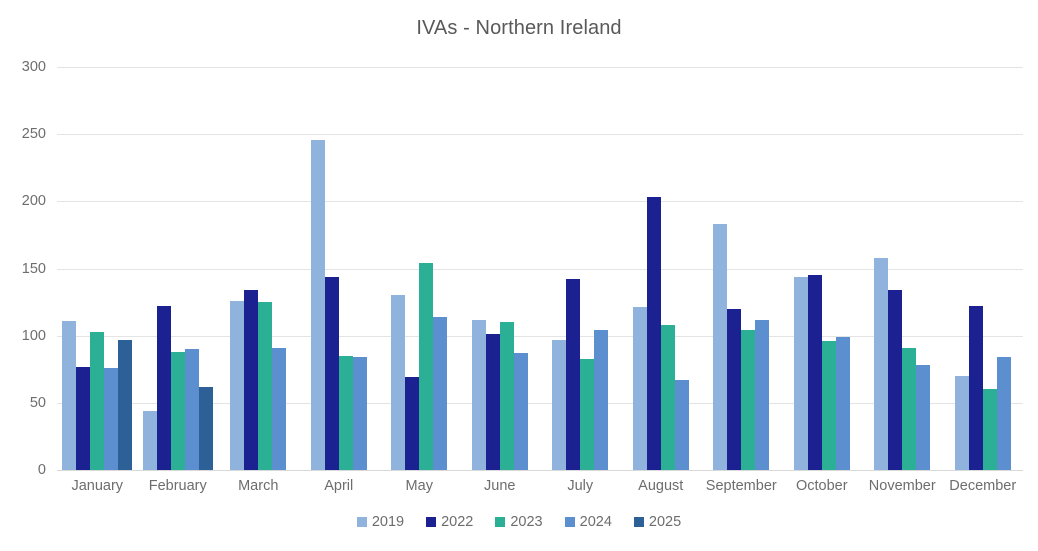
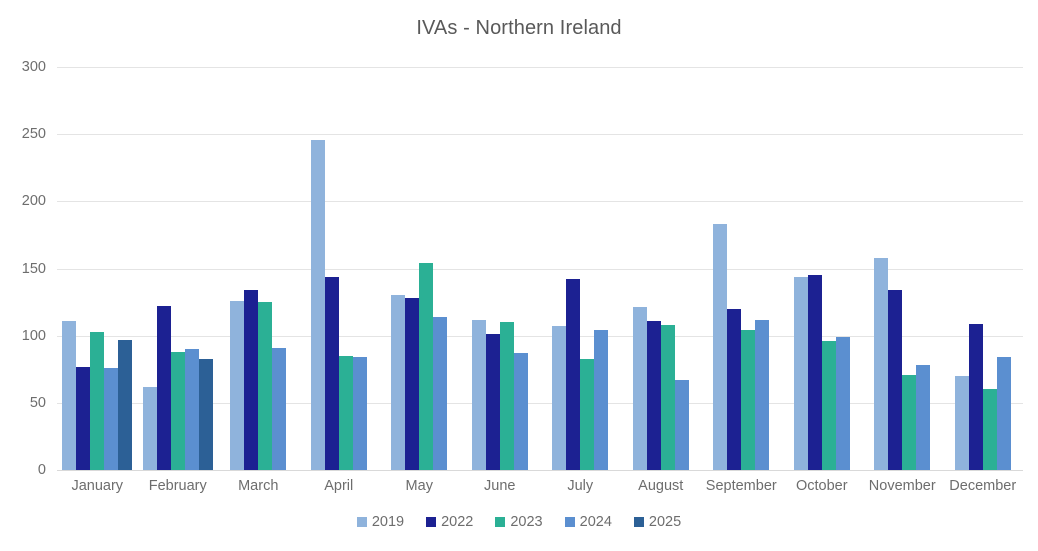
2019/February: 44 -> 62
2025/February: 62 -> 83
2022/May: 69 -> 128
2019/July: 97 -> 107
2022/August: 203 -> 111
2023/November: 91 -> 71
2022/December: 122 -> 109
